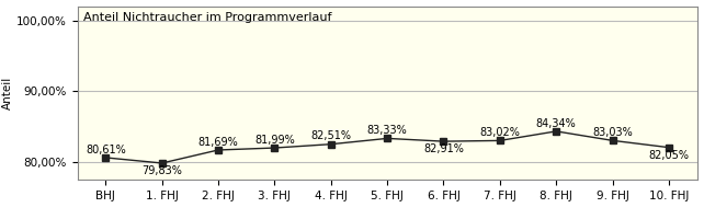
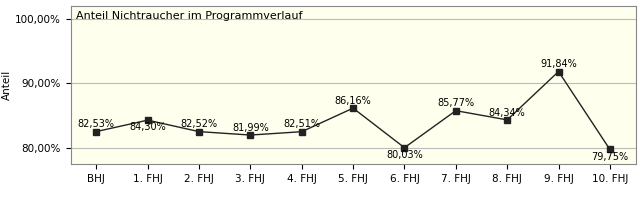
BHJ: 80,61% -> 82,53%
1. FHJ: 79,83% -> 84,30%
2. FHJ: 81,69% -> 82,52%
5. FHJ: 83,33% -> 86,16%
6. FHJ: 82,91% -> 80,03%
7. FHJ: 83,02% -> 85,77%
9. FHJ: 83,03% -> 91,84%
10. FHJ: 82,05% -> 79,75%
